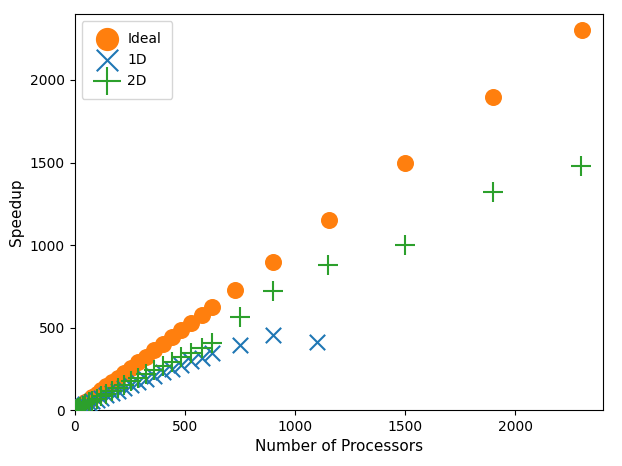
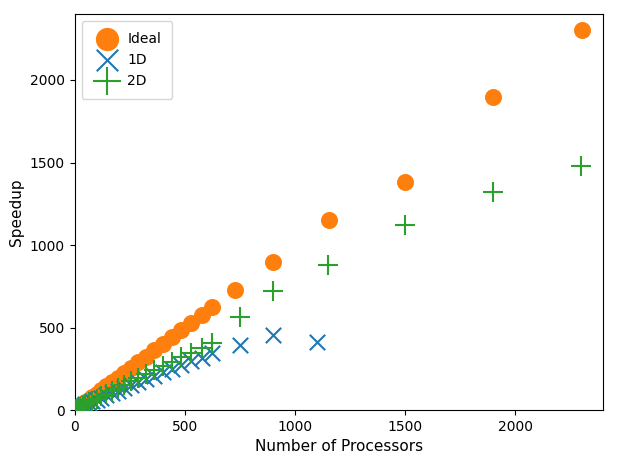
Ideal/1500: 1500 -> 1380
2D/1500: 1000 -> 1120
